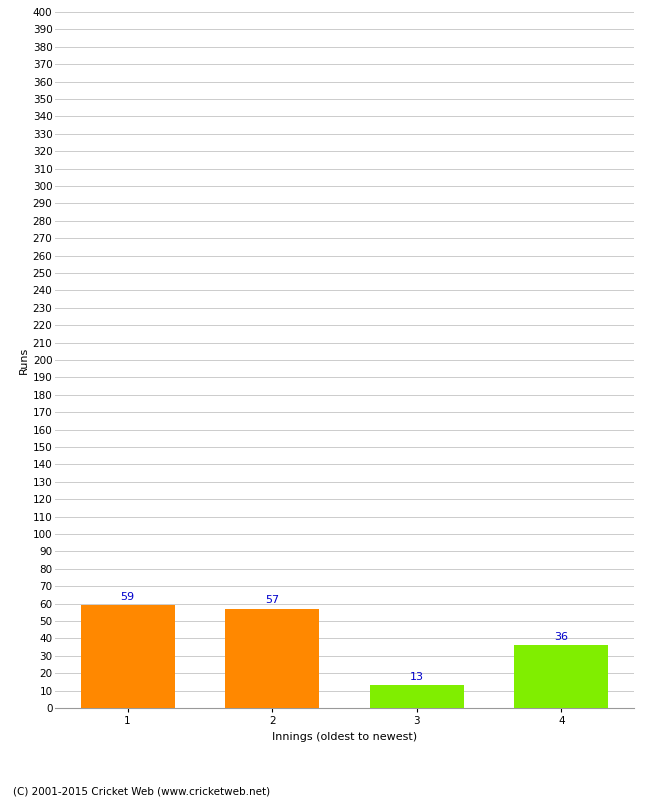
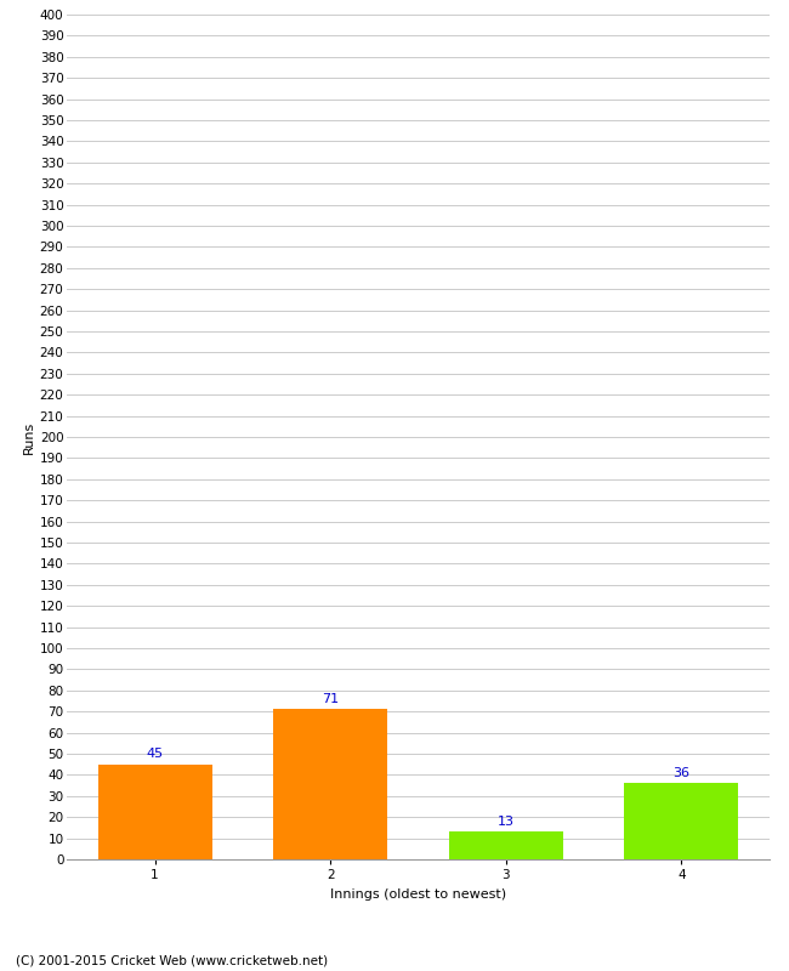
1: 59 -> 45
2: 57 -> 71
